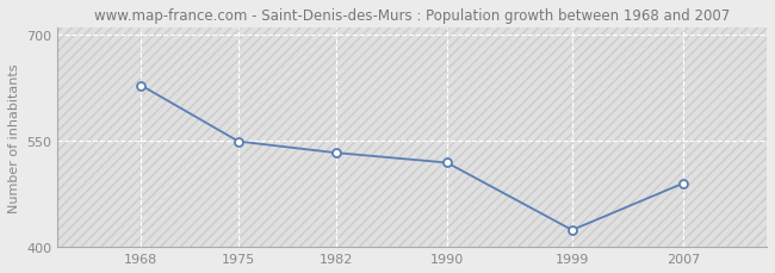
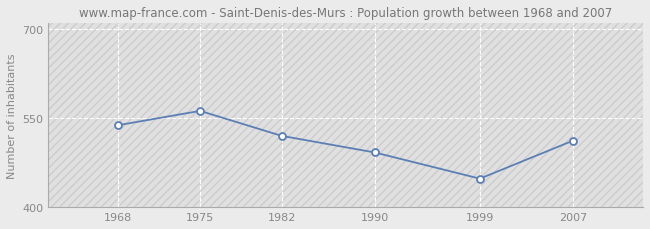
1968: 628 -> 538
1975: 549 -> 562
1982: 533 -> 520
1990: 519 -> 492
1999: 424 -> 448
2007: 490 -> 512
